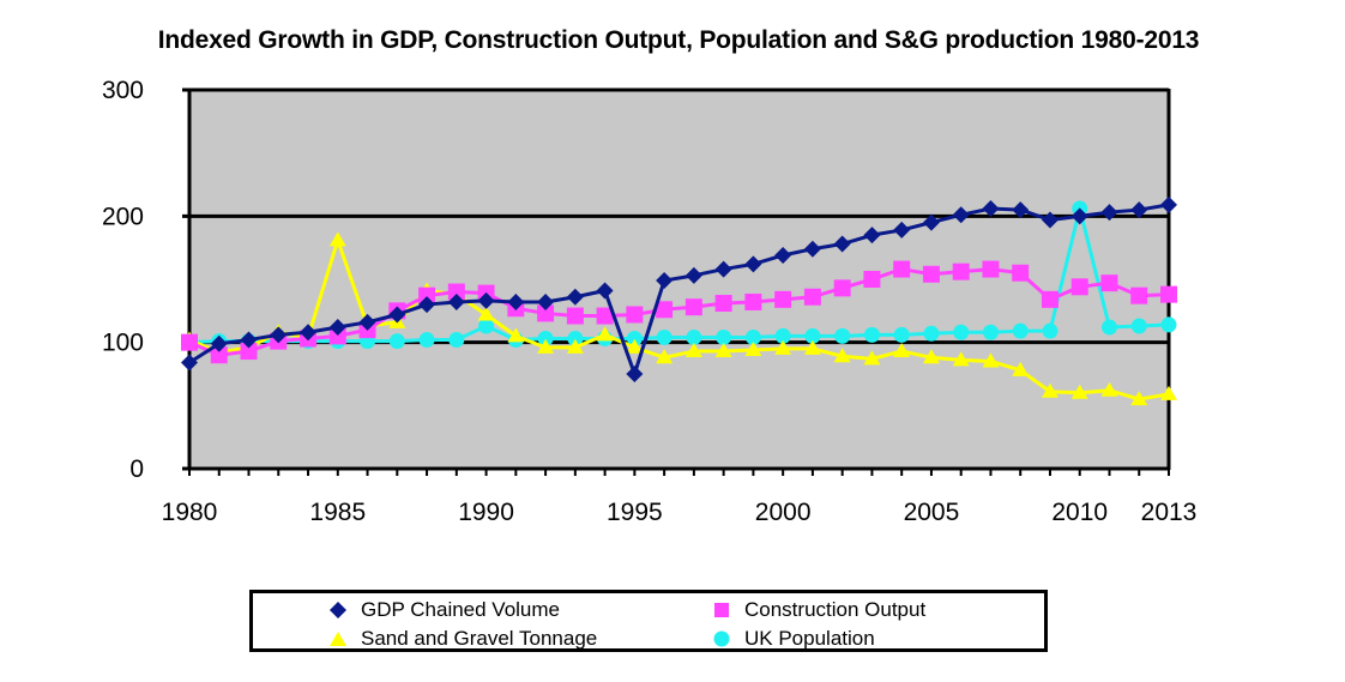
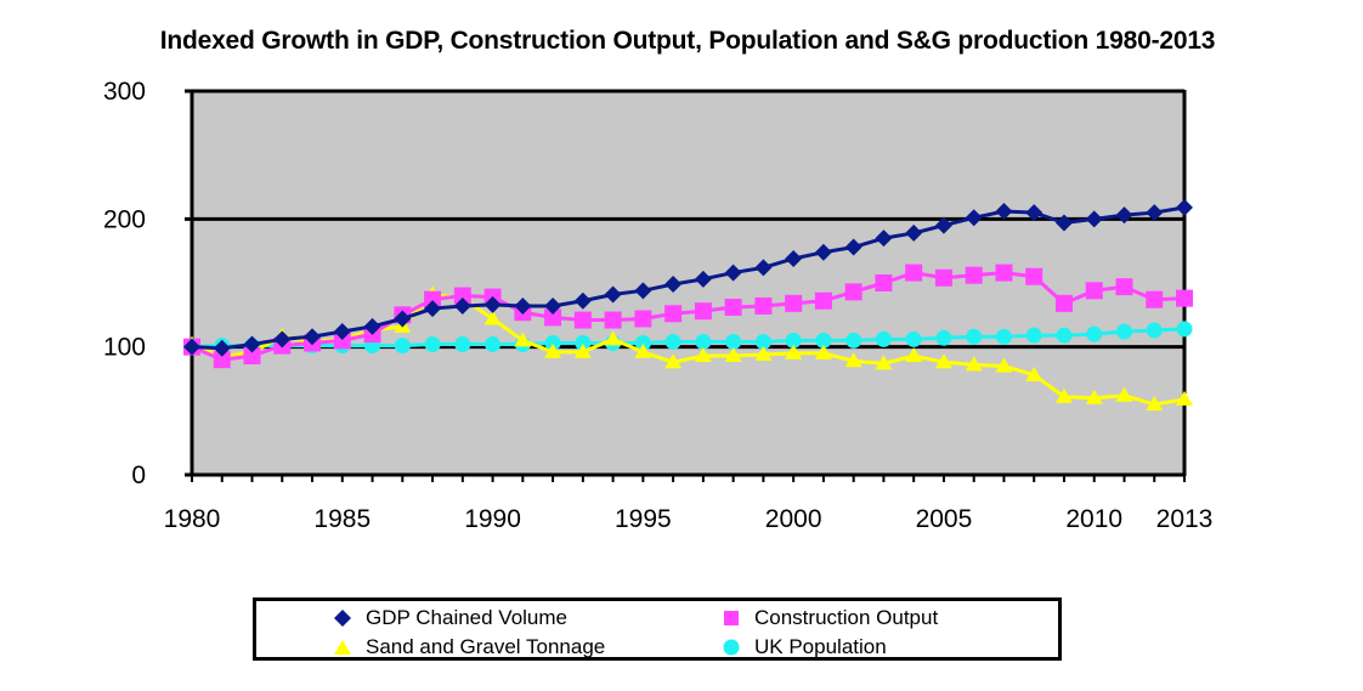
GDP Chained Volume/1980: 84 -> 100
Sand and Gravel Tonnage/1985: 181 -> 106
UK Population/1990: 113 -> 102
GDP Chained Volume/1995: 75 -> 144
UK Population/2010: 206 -> 110
